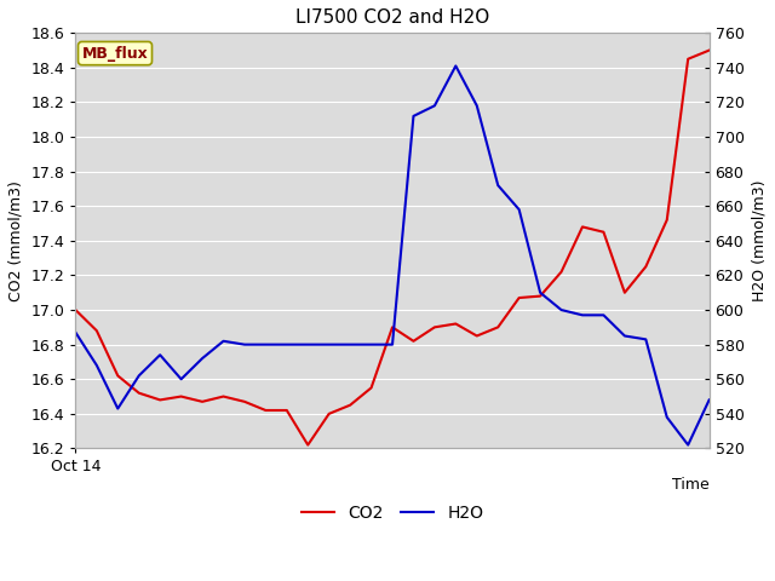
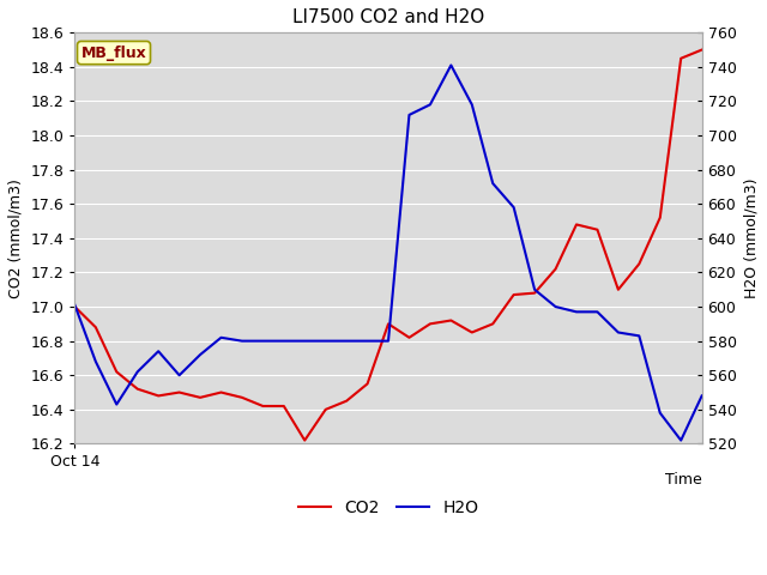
H2O/Oct 14: 587 -> 601
